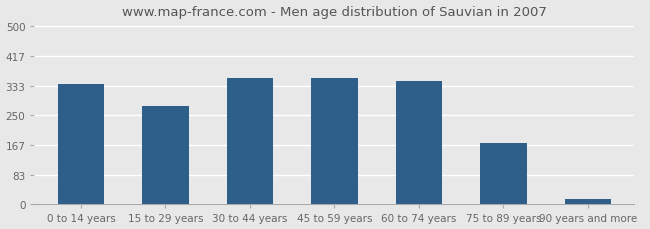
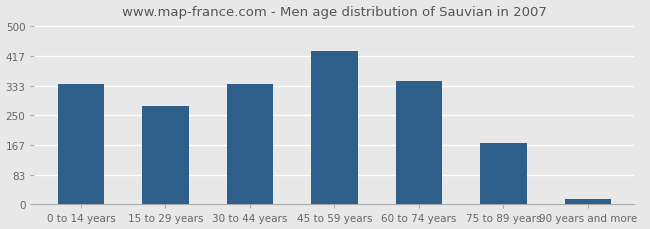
30 to 44 years: 355 -> 338
45 to 59 years: 355 -> 430
